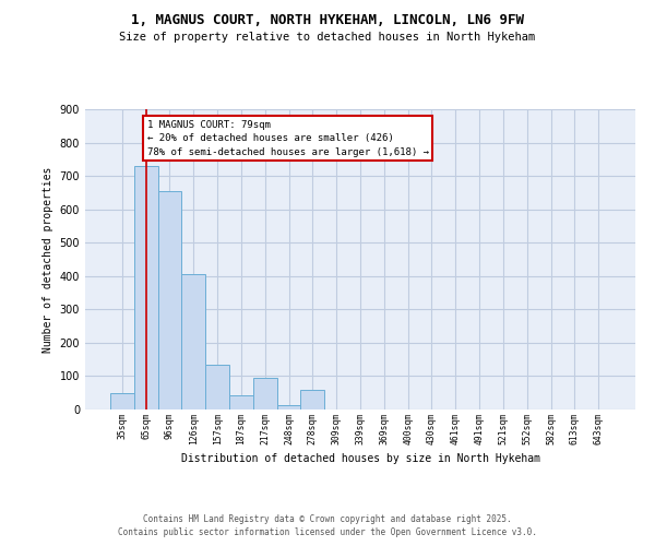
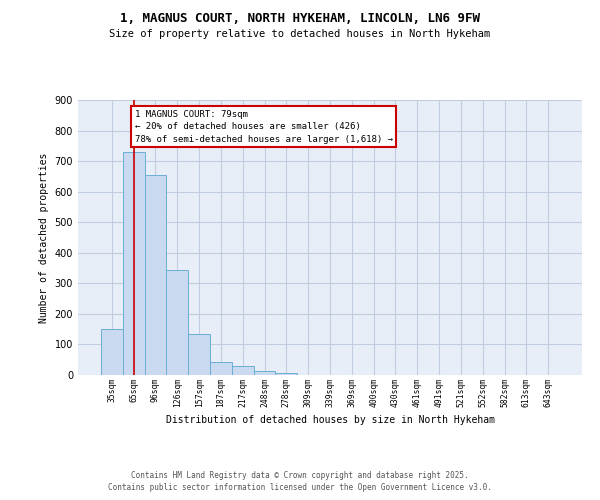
35sqm: 50 -> 150
126sqm: 405 -> 345
217sqm: 95 -> 30
278sqm: 60 -> 8
